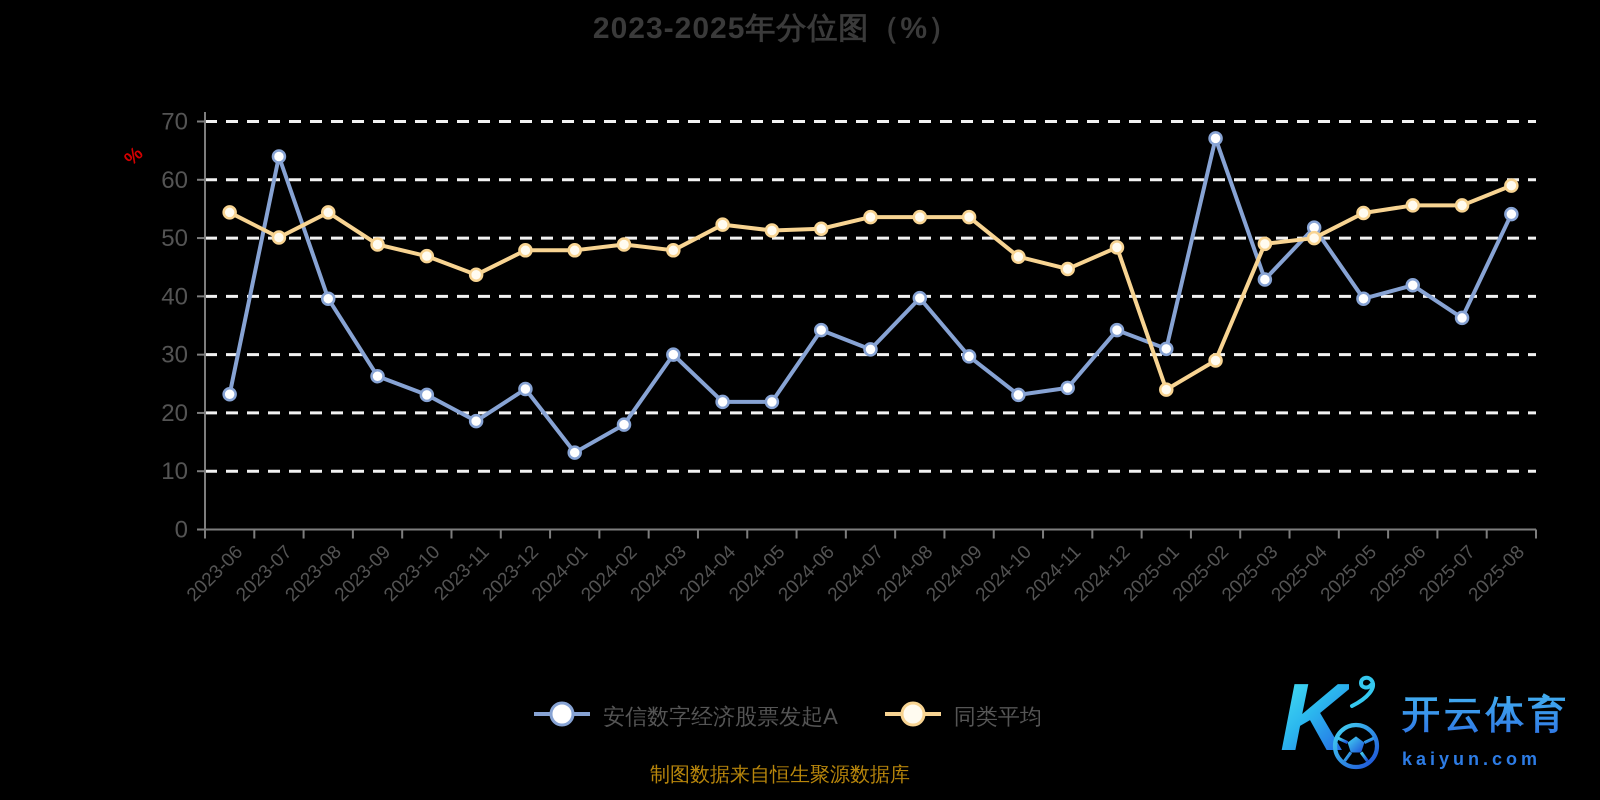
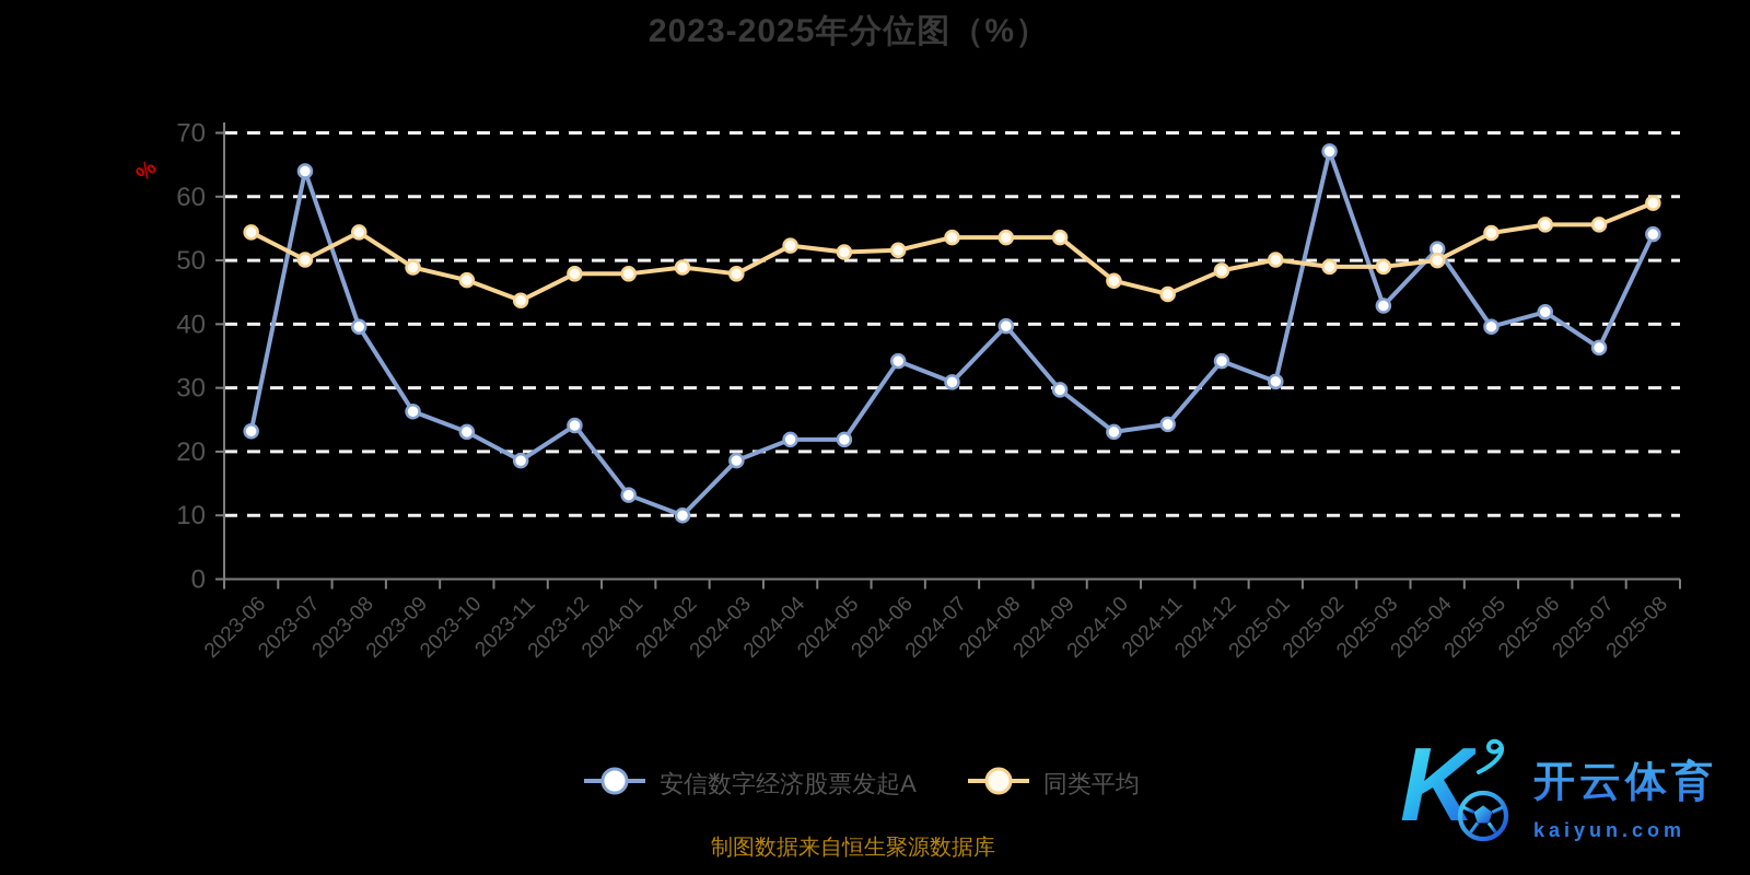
安信数字经济股票发起A/2024-02: 18 -> 10
安信数字经济股票发起A/2024-03: 30 -> 19
同类平均/2025-01: 24 -> 50
同类平均/2025-02: 29 -> 49
